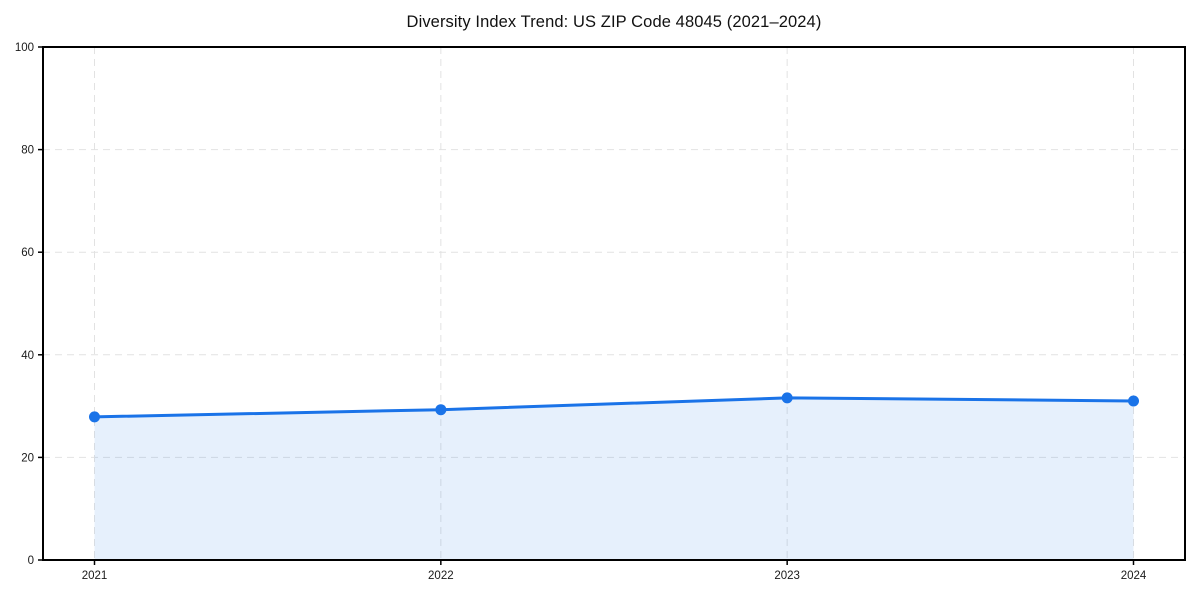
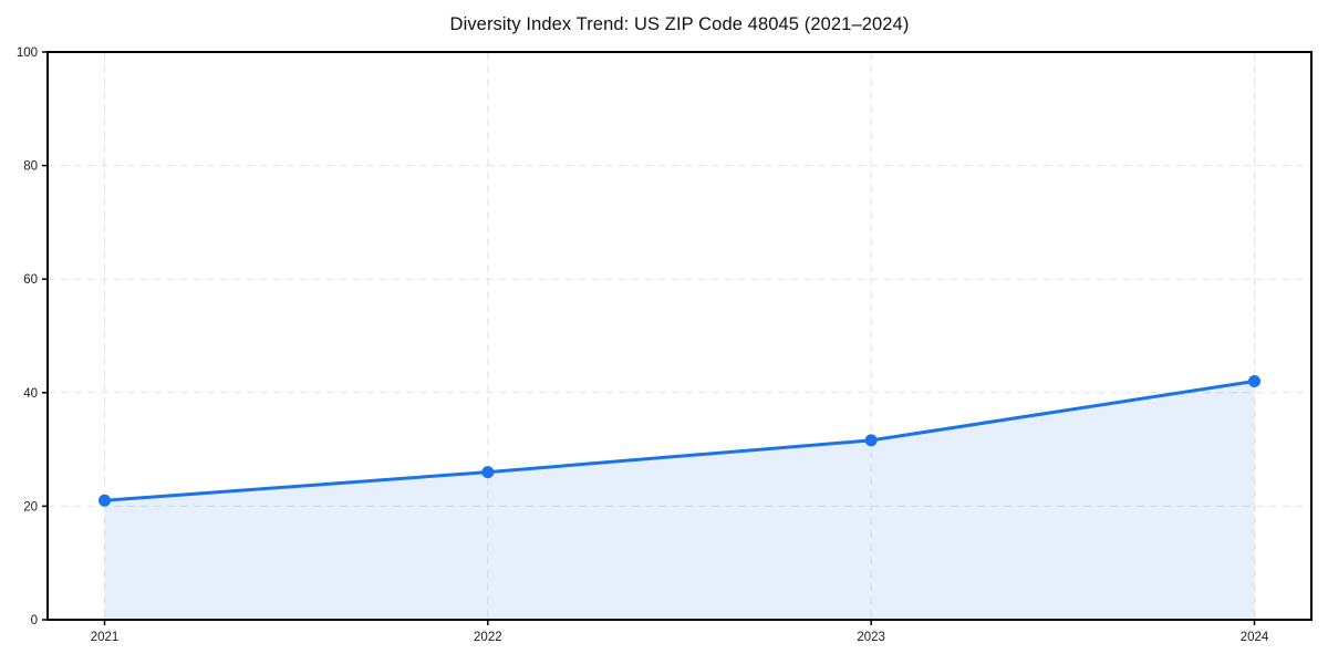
2021: 28 -> 21
2022: 29 -> 26
2024: 31 -> 42
